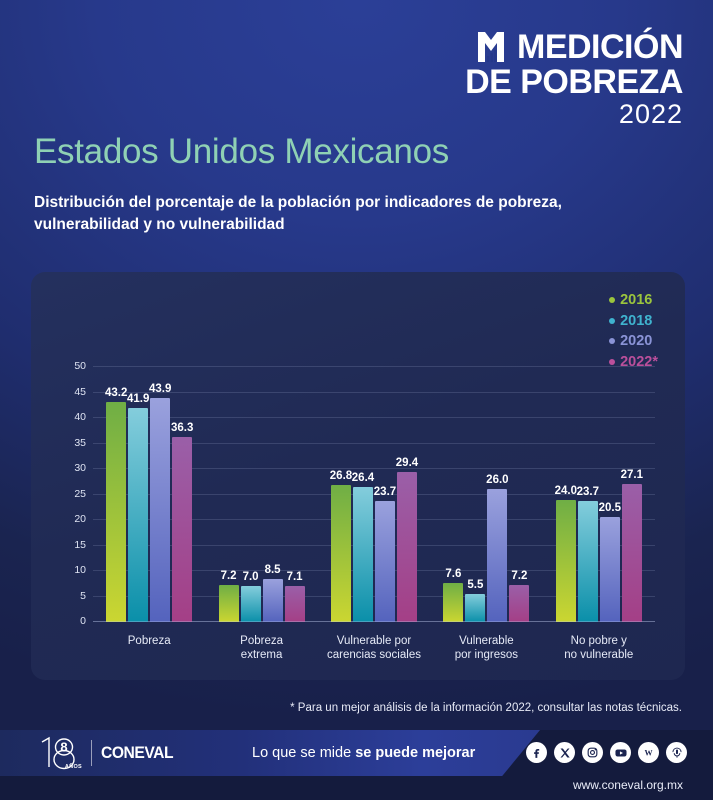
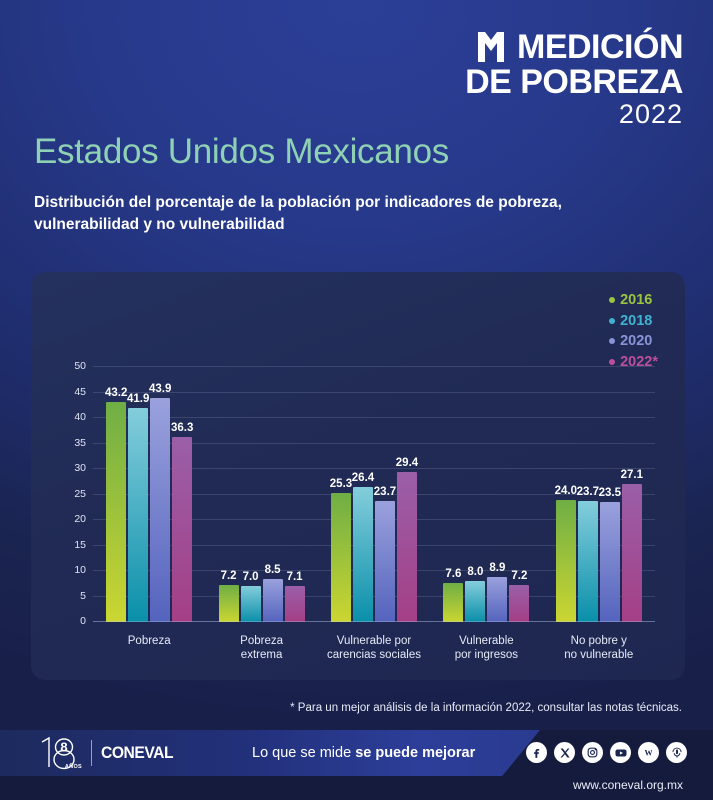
2016/Vulnerable por carencias sociales: 26.8 -> 25.3
2018/Vulnerable por ingresos: 5.5 -> 8.0
2020/Vulnerable por ingresos: 26.0 -> 8.9
2020/No pobre y no vulnerable: 20.5 -> 23.5
